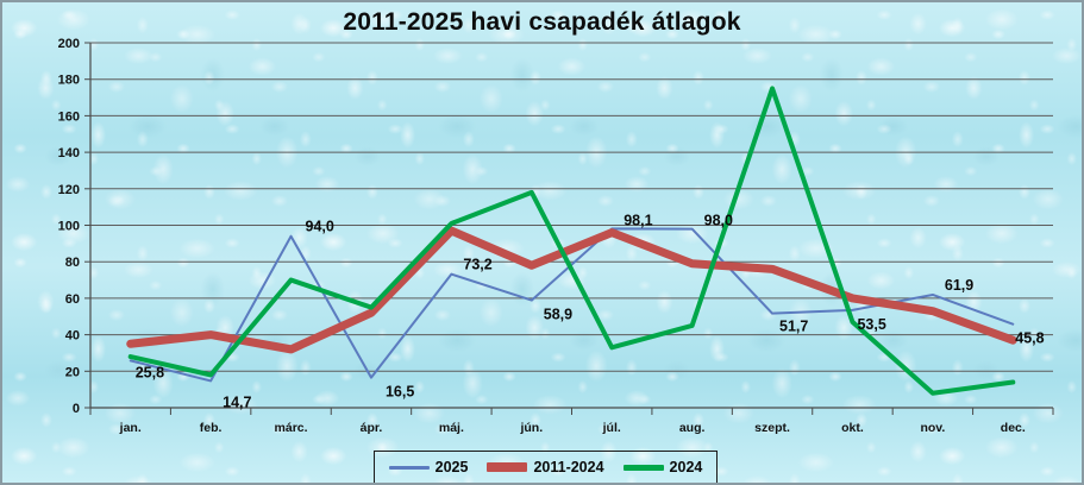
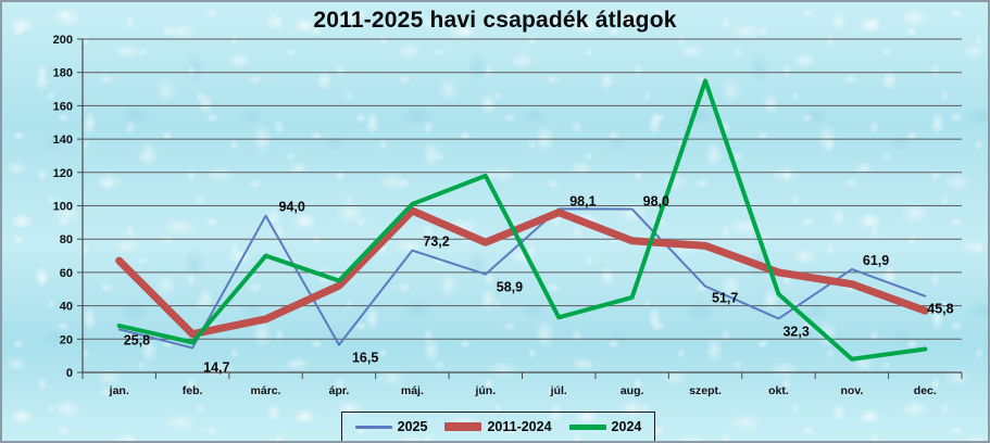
2011-2024/jan.: 35 -> 67
2011-2024/feb.: 40 -> 23
2025/okt.: 53,5 -> 32,3
